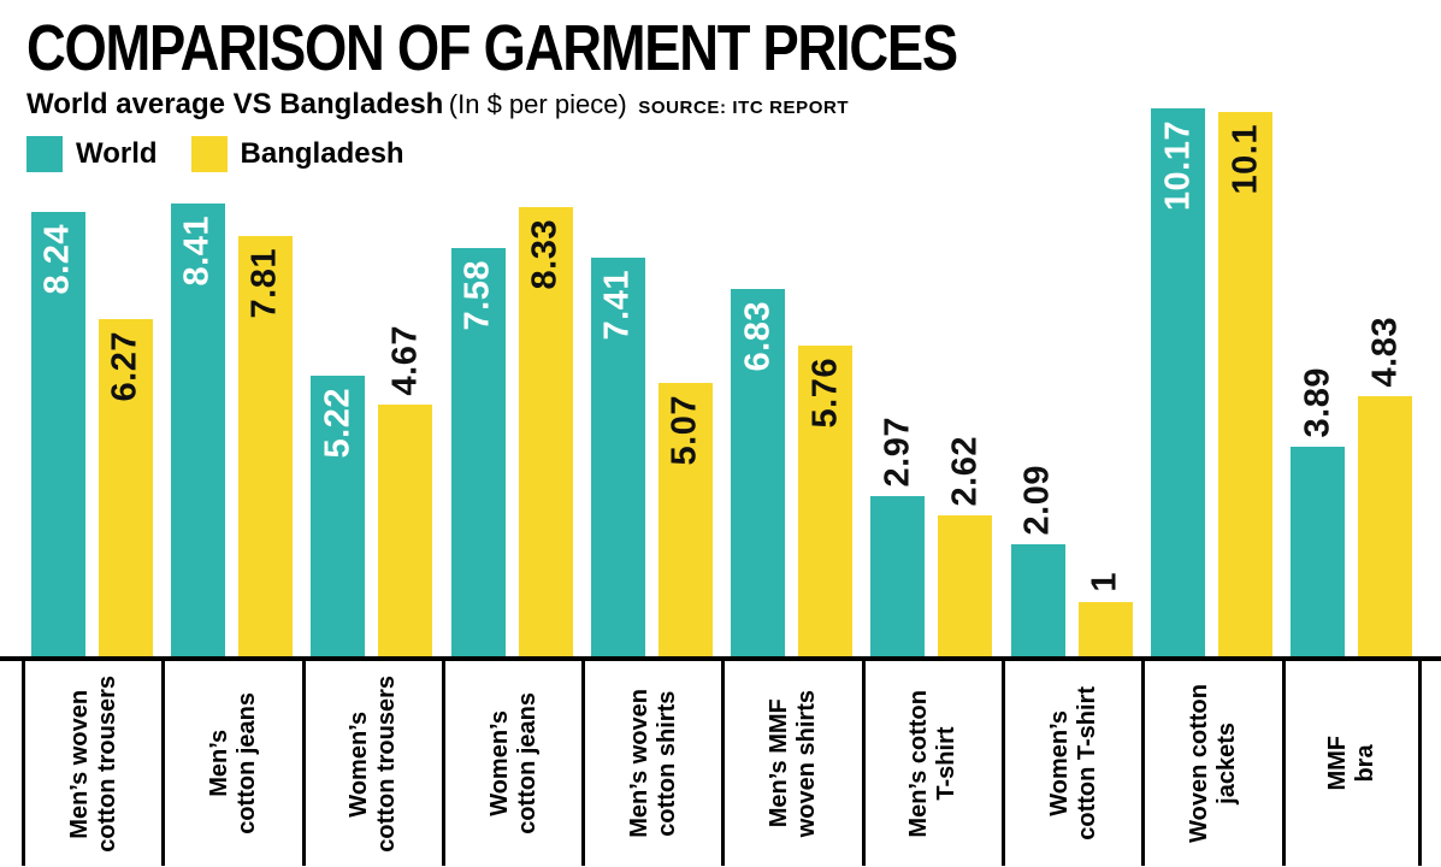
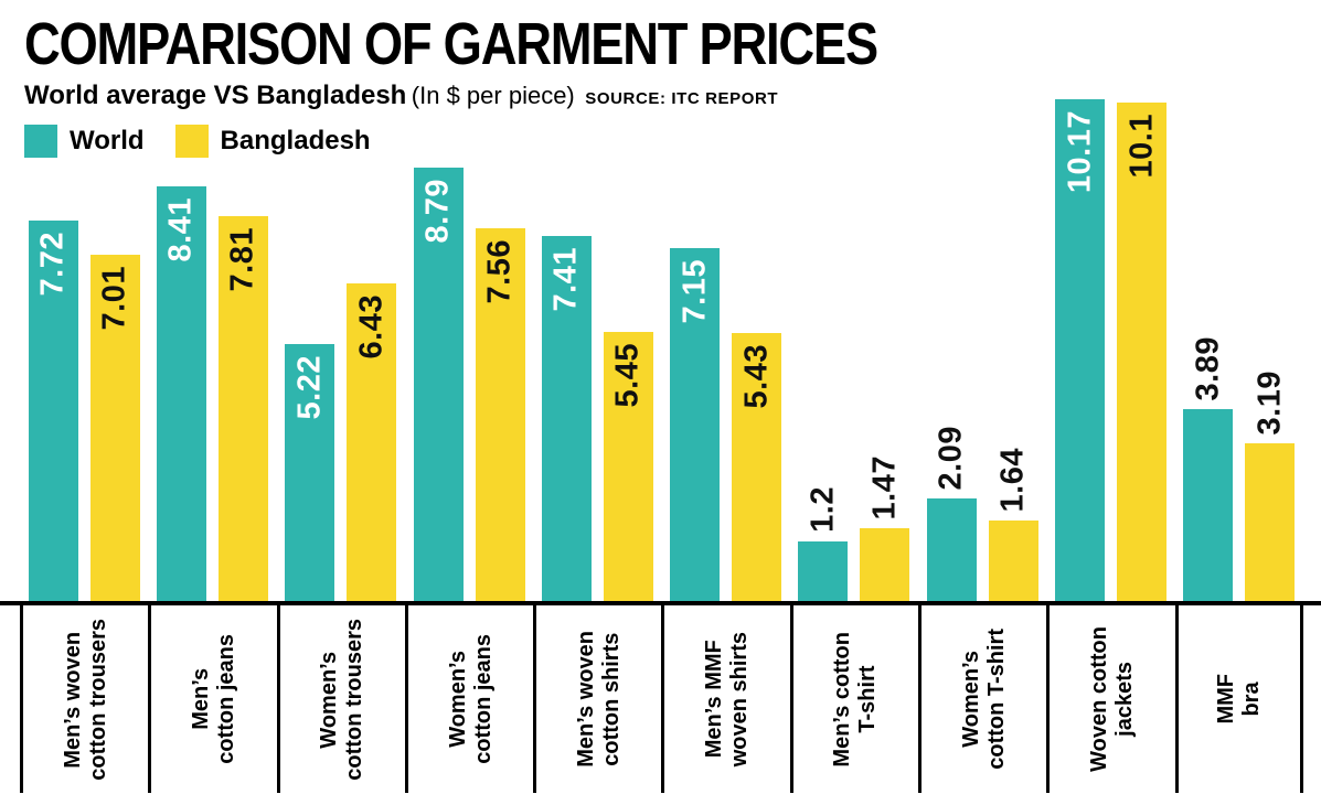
World/Men’s woven cotton trousers: 8.24 -> 7.72
Bangladesh/Men’s woven cotton trousers: 6.27 -> 7.01
Bangladesh/Women’s cotton trousers: 4.67 -> 6.43
World/Women’s cotton jeans: 7.58 -> 8.79
Bangladesh/Women’s cotton jeans: 8.33 -> 7.56
Bangladesh/Men’s woven cotton shirts: 5.07 -> 5.45
World/Men’s MMF woven shirts: 6.83 -> 7.15
Bangladesh/Men’s MMF woven shirts: 5.76 -> 5.43
World/Men’s cotton T-shirt: 2.97 -> 1.2
Bangladesh/Men’s cotton T-shirt: 2.62 -> 1.47
Bangladesh/Women’s cotton T-shirt: 1 -> 1.64
Bangladesh/MMF bra: 4.83 -> 3.19
